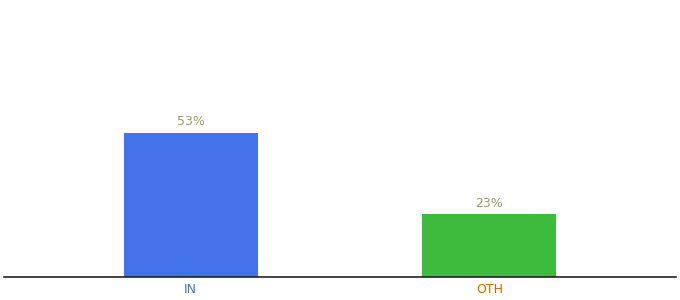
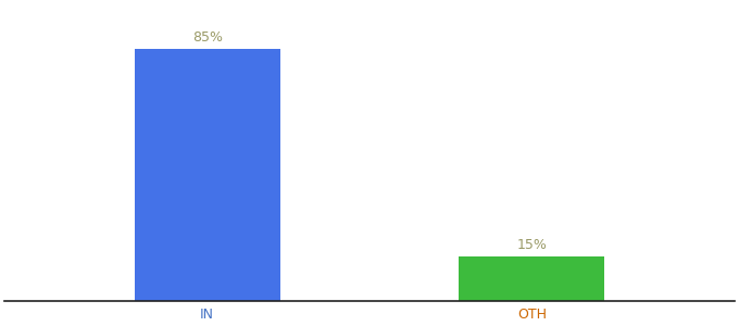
IN: 53% -> 85%
OTH: 23% -> 15%
